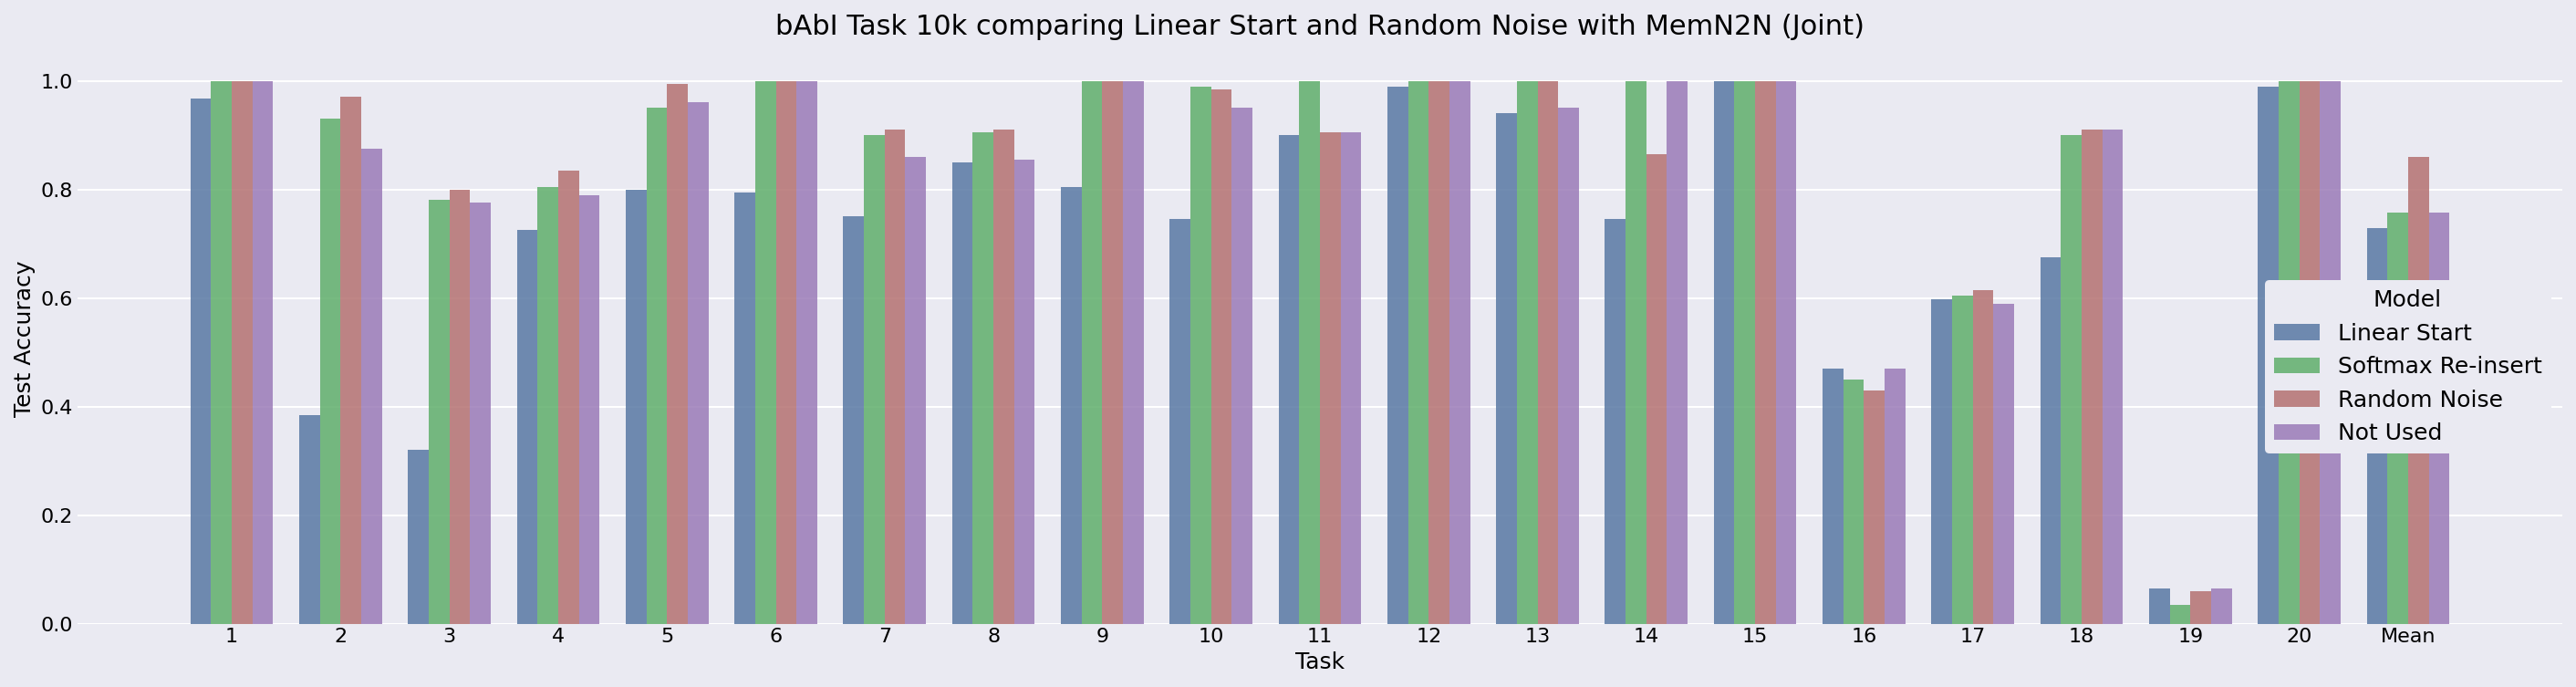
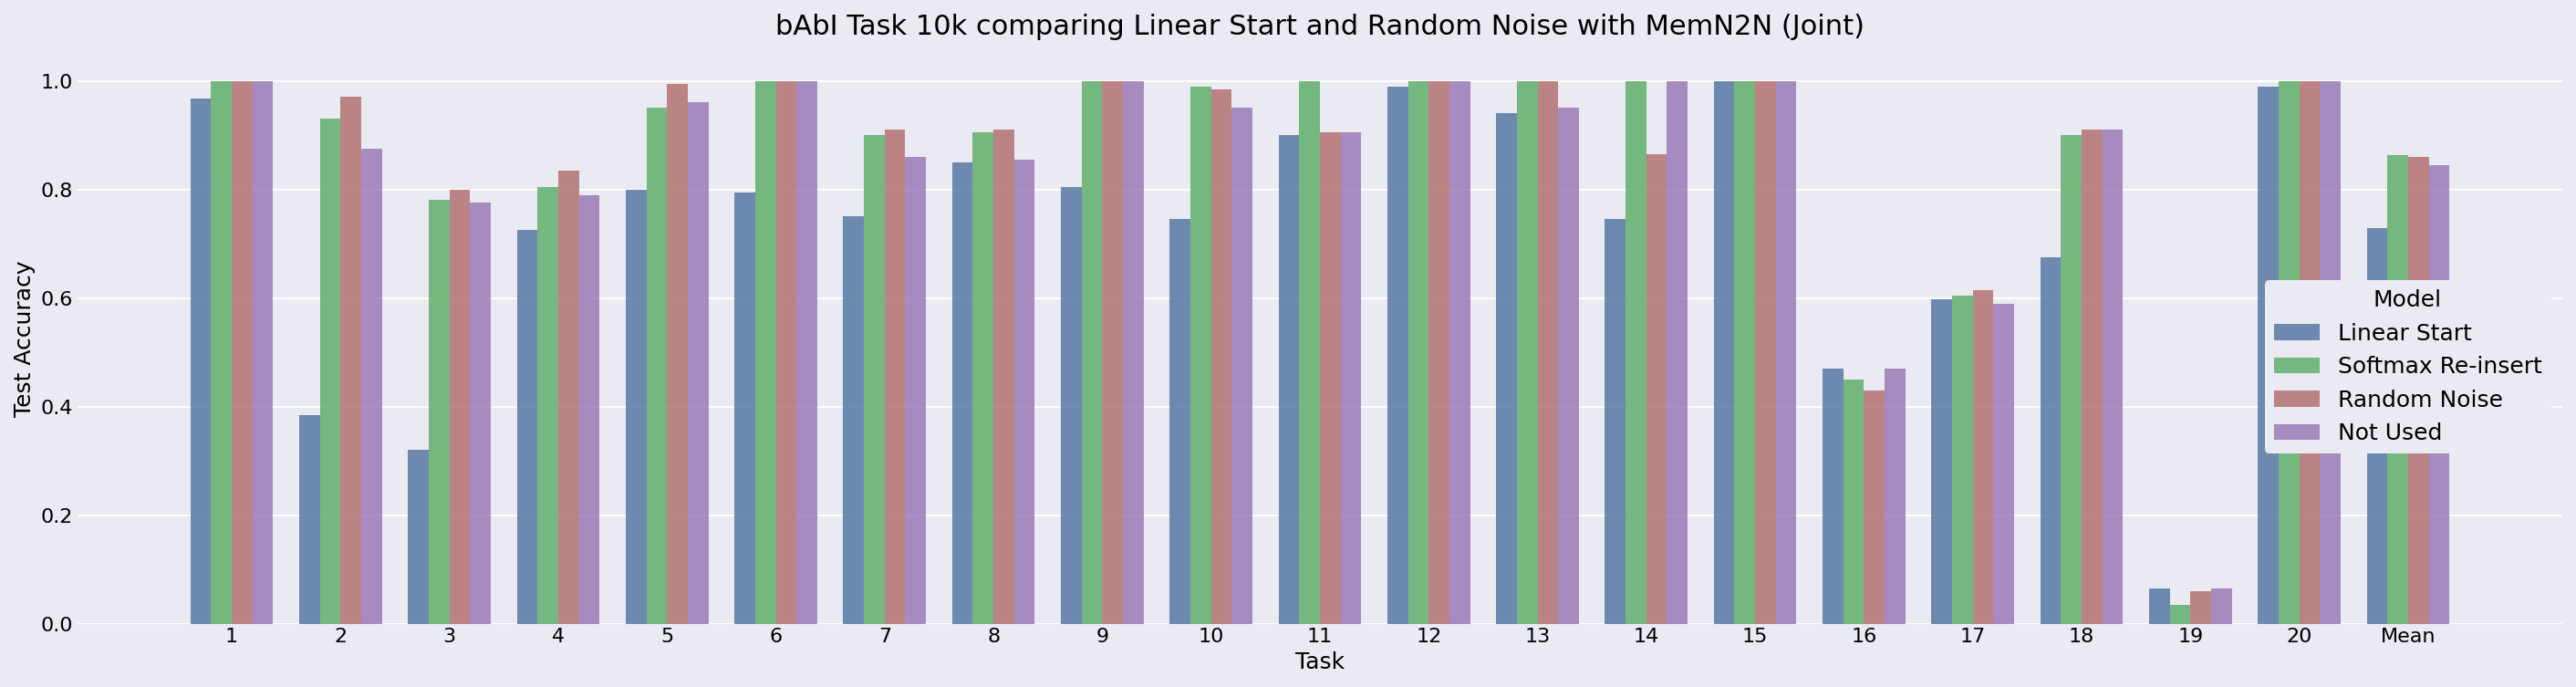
Softmax Re-insert/Mean: 0.758 -> 0.863
Not Used/Mean: 0.758 -> 0.845
